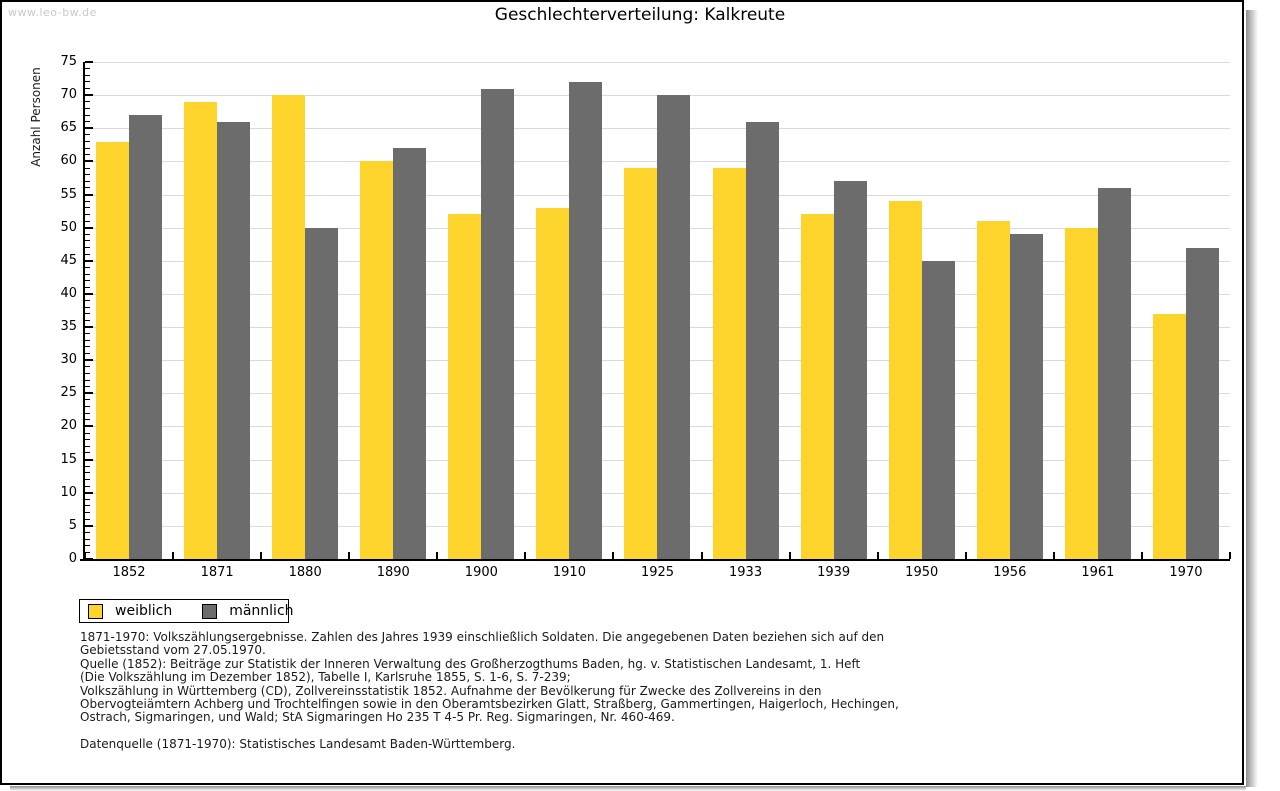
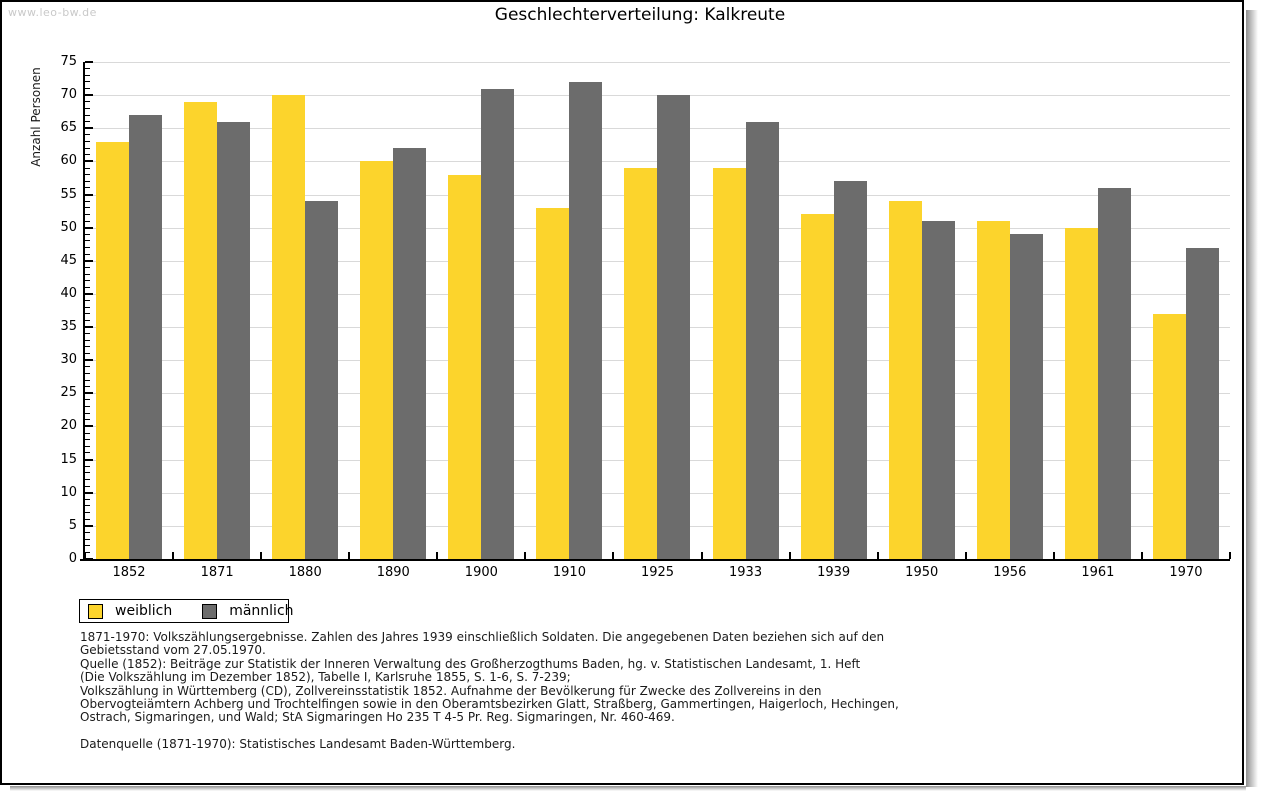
männlich/1880: 50 -> 54
weiblich/1900: 52 -> 58
männlich/1950: 45 -> 51
